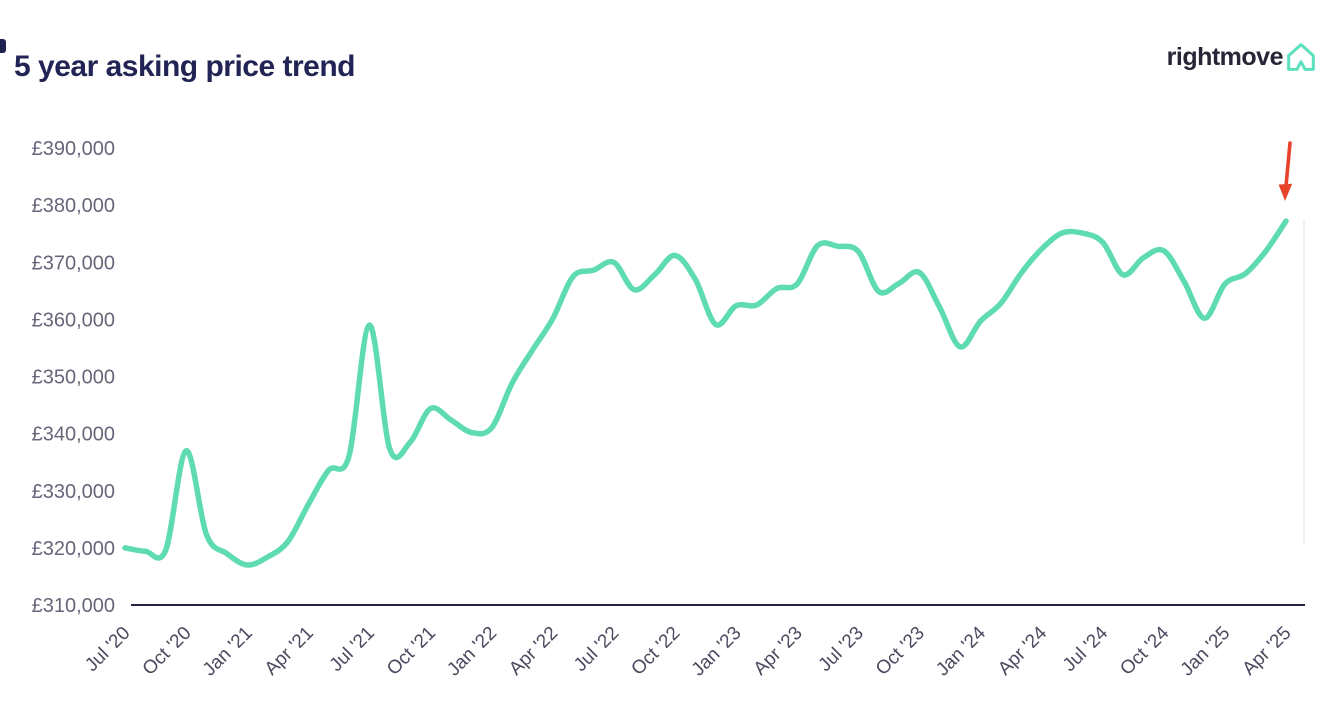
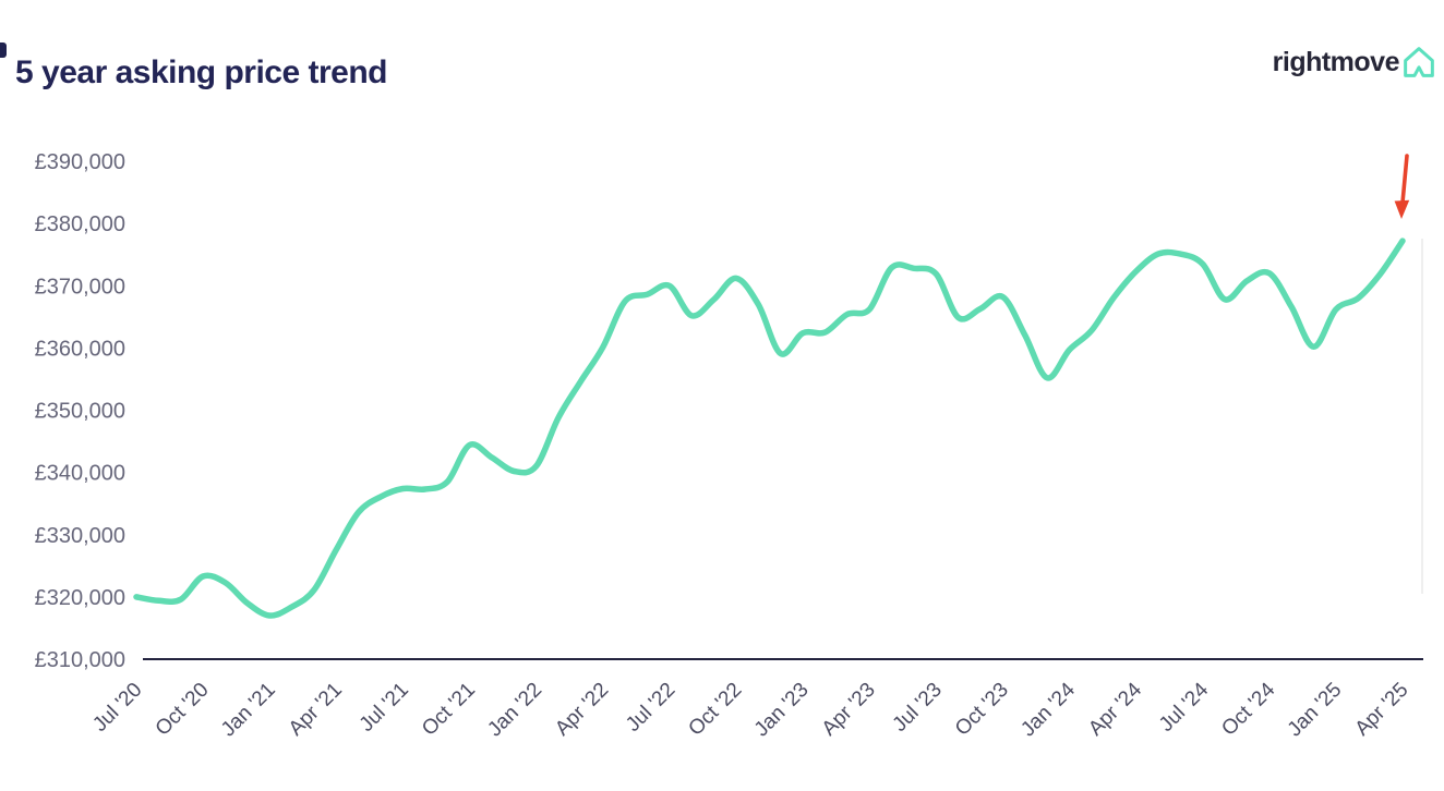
Oct '20: £337000 -> £323000
Jul '21: £359000 -> £337000
